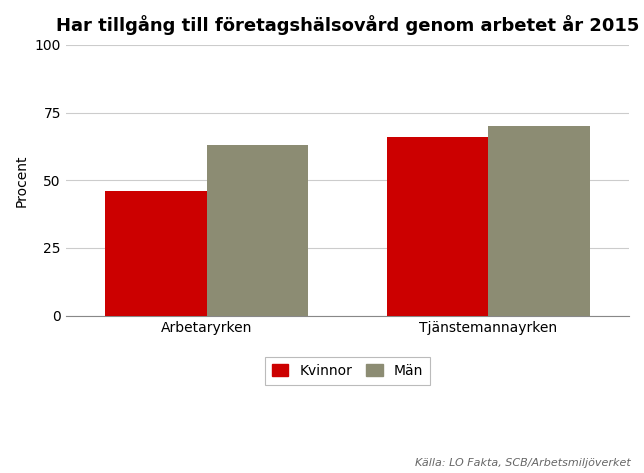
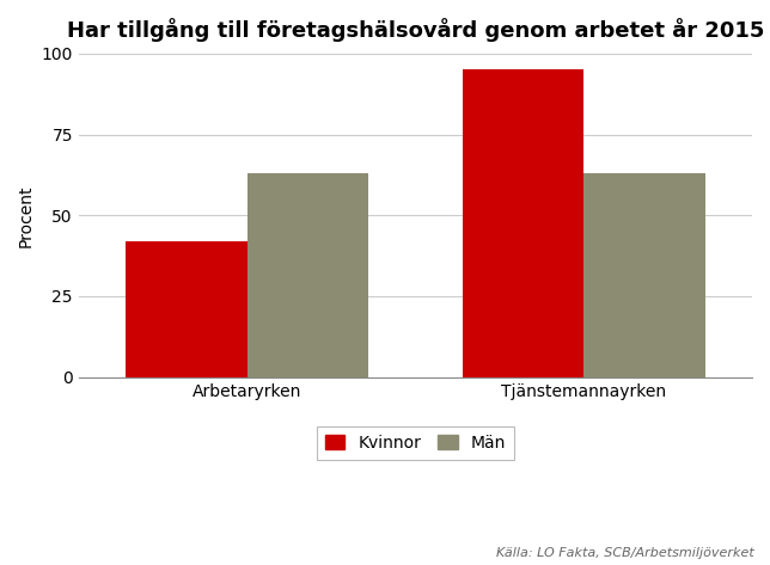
Kvinnor/Arbetaryrken: 46 -> 42
Kvinnor/Tjänstemannayrken: 66 -> 95
Män/Tjänstemannayrken: 70 -> 63
